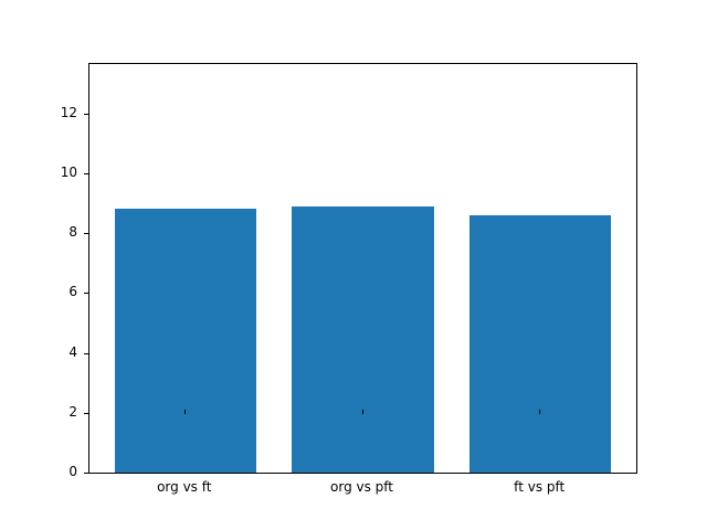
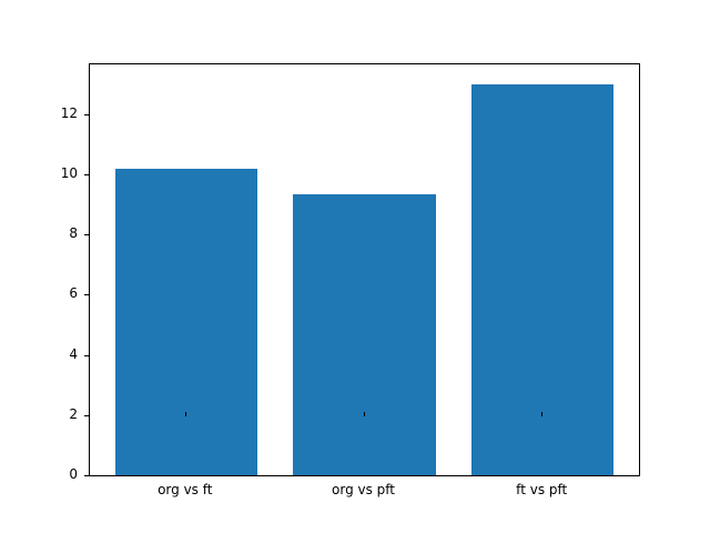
org vs ft: 8.8 -> 10.2
org vs pft: 8.9 -> 9.3
ft vs pft: 8.6 -> 13.0
